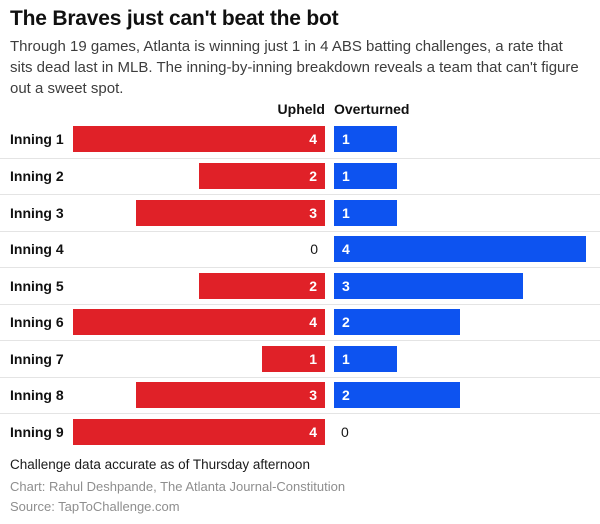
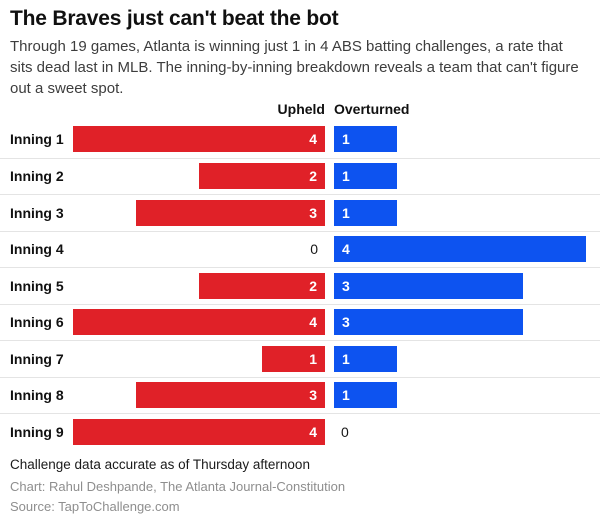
Overturned/Inning 6: 2 -> 3
Overturned/Inning 8: 2 -> 1
